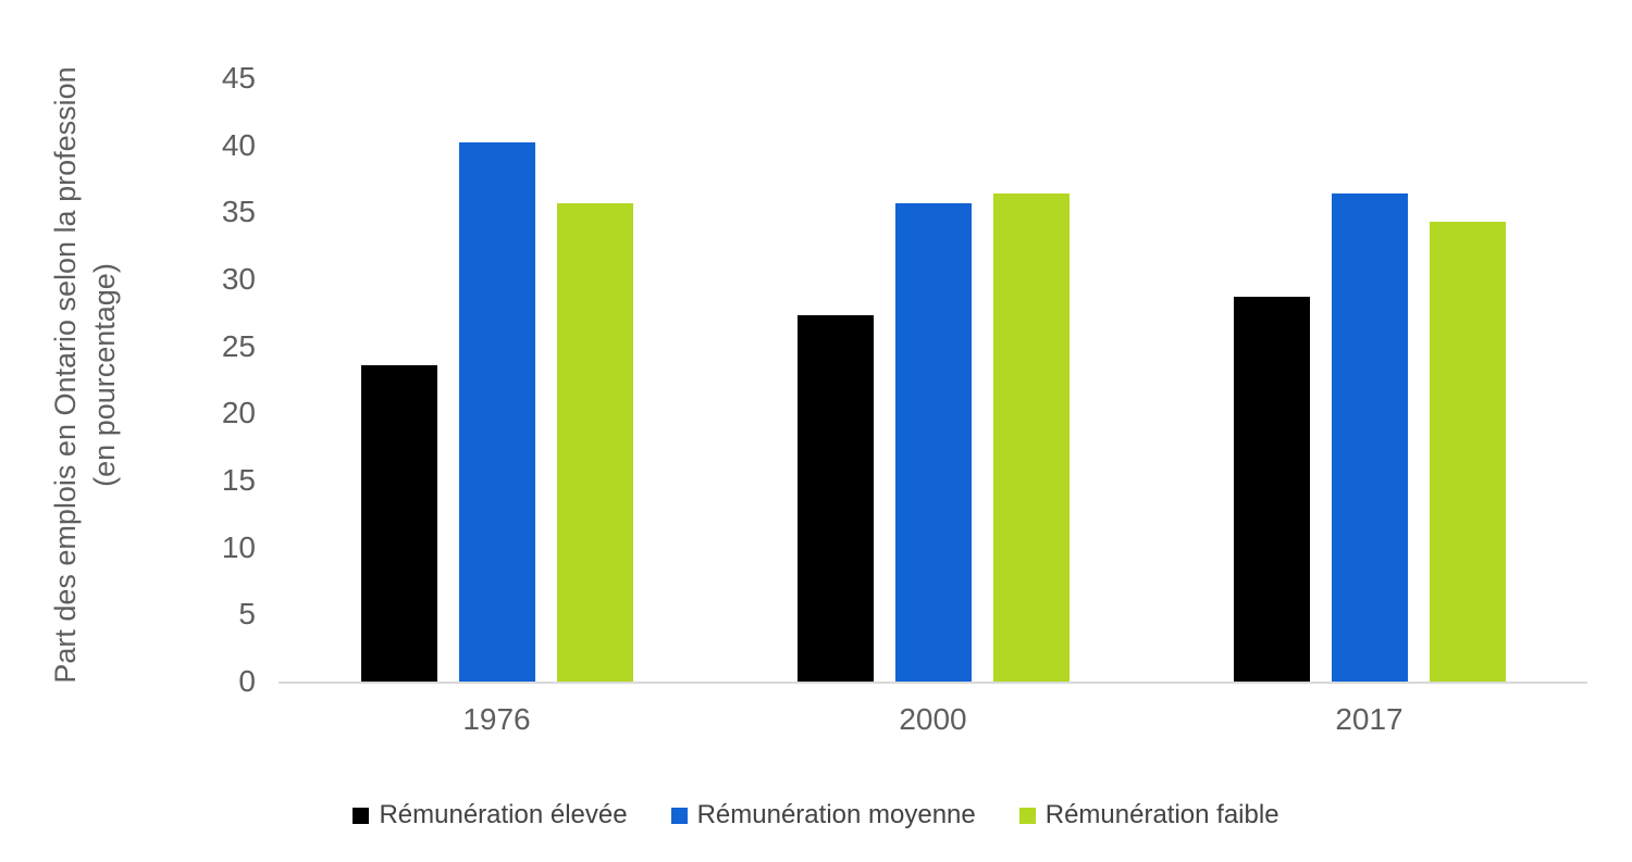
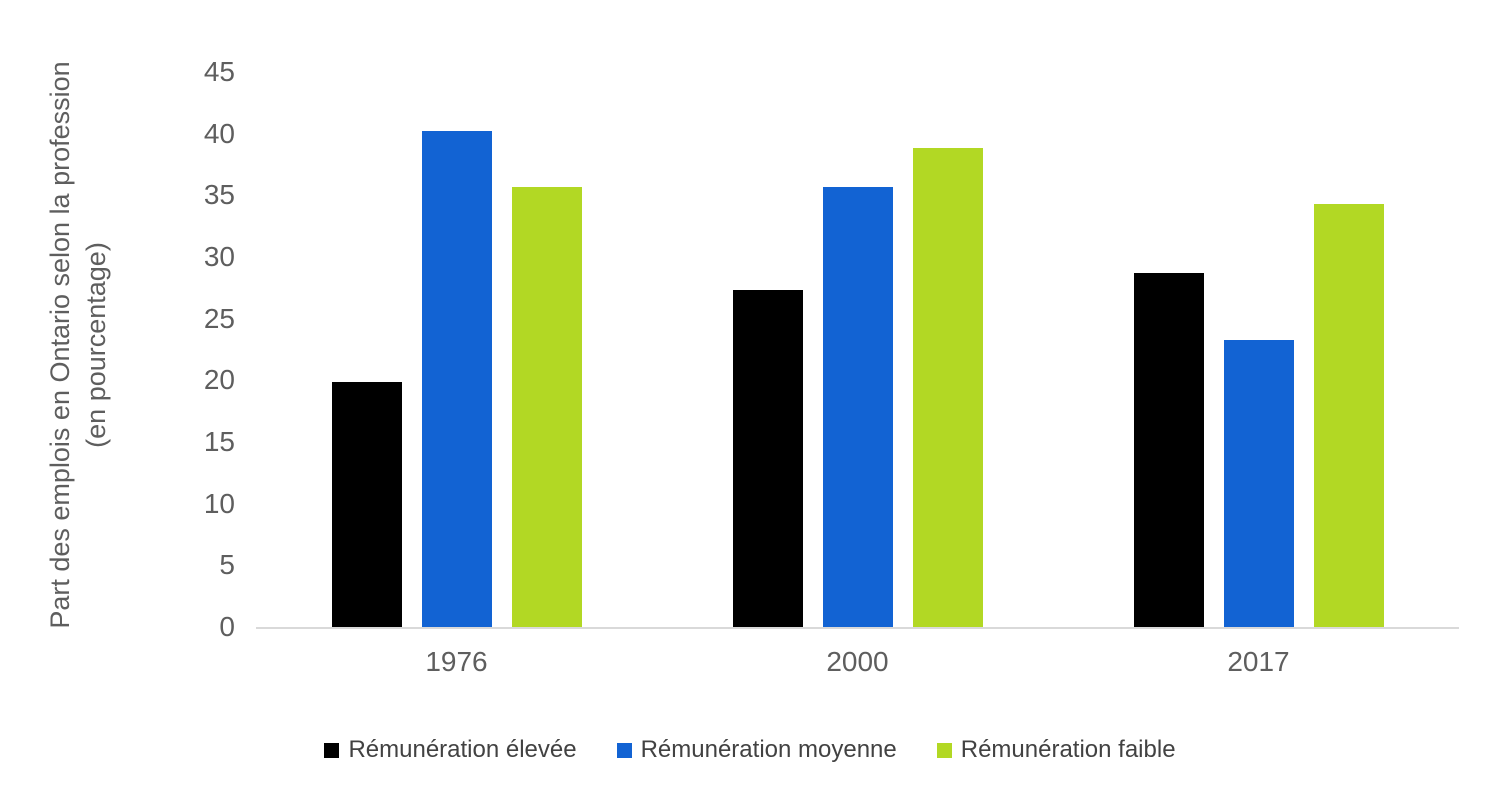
Rémunération élevée/1976: 23.6 -> 19.9
Rémunération faible/2000: 36.4 -> 38.8
Rémunération moyenne/2017: 36.4 -> 23.3
